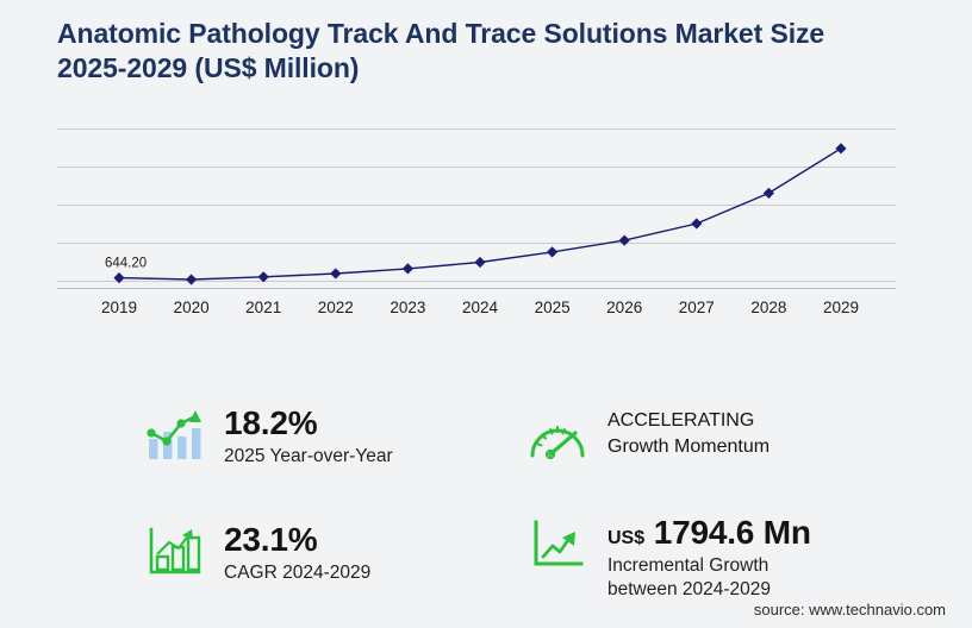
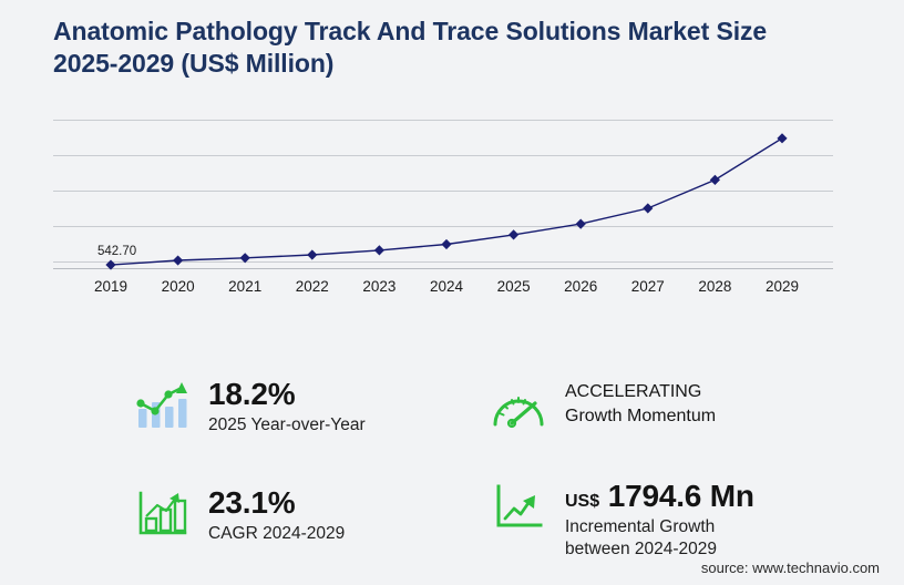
2019: 644.20 -> 542.70
